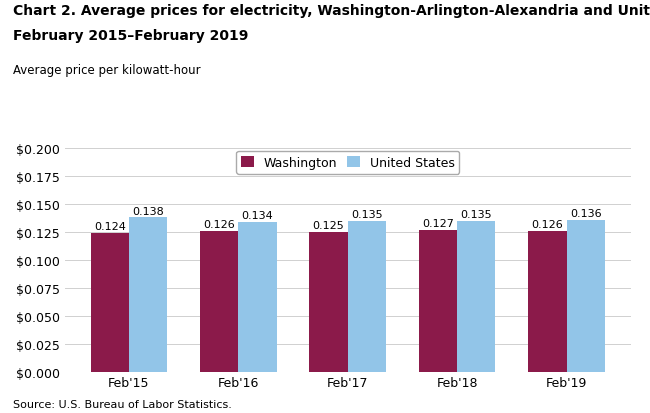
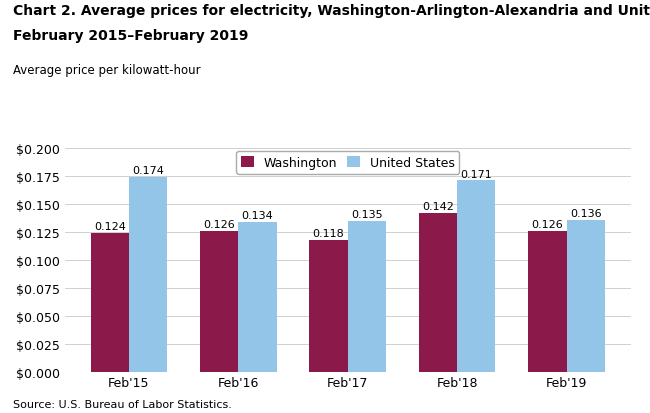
United States/Feb'15: 0.138 -> 0.174
Washington/Feb'17: 0.125 -> 0.118
Washington/Feb'18: 0.127 -> 0.142
United States/Feb'18: 0.135 -> 0.171
